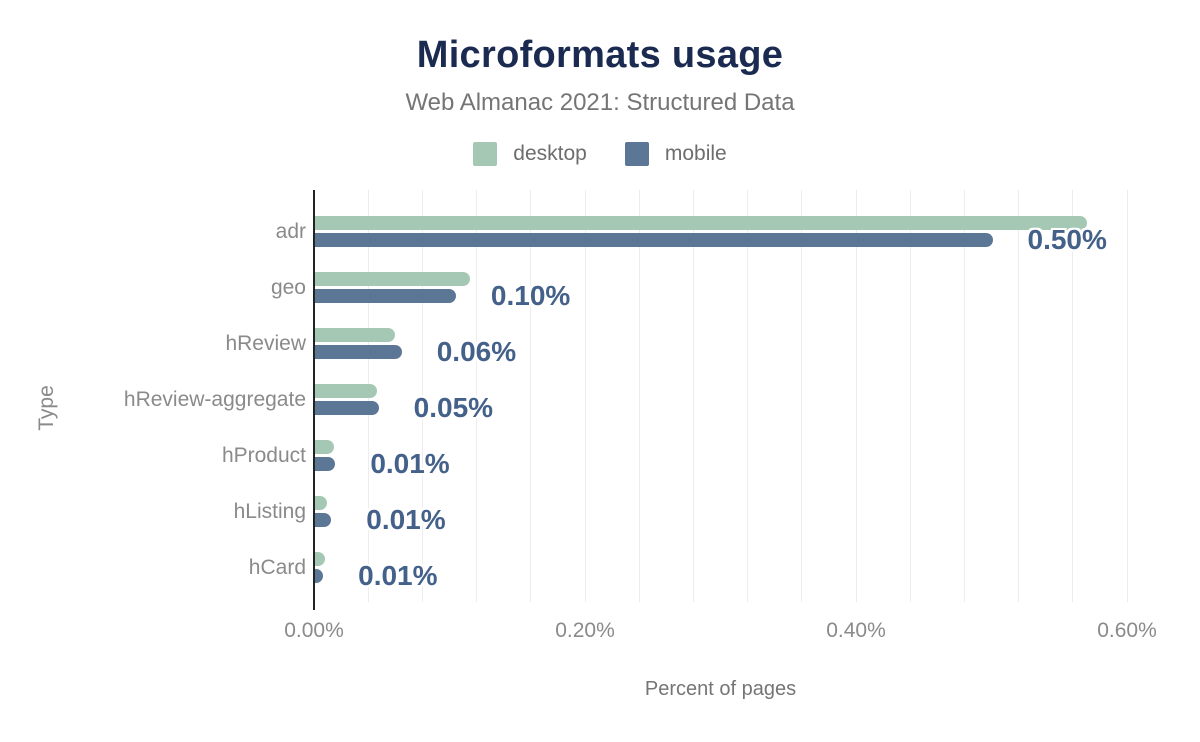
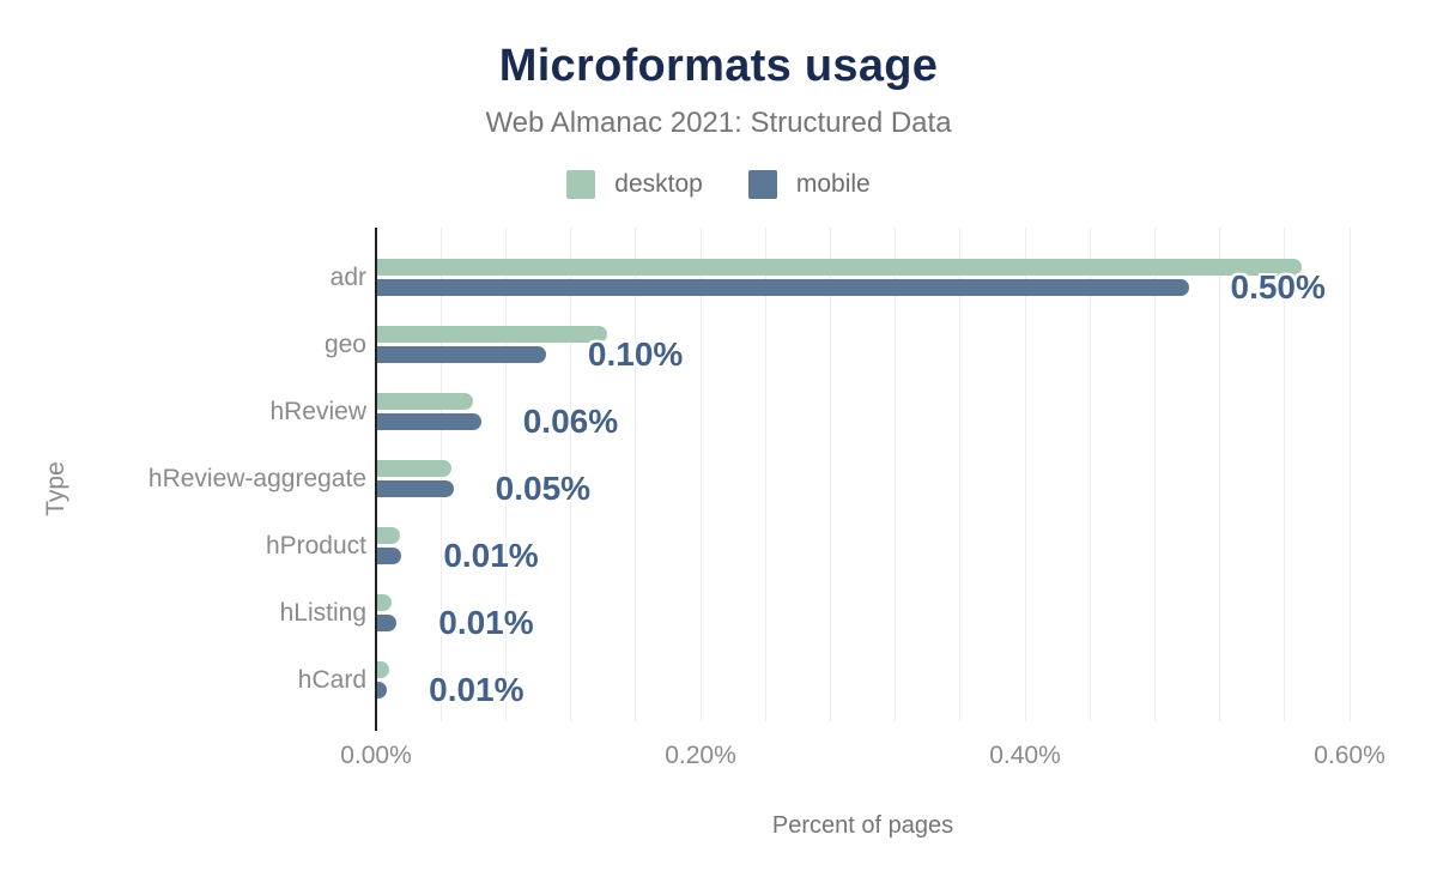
desktop/geo: 0.114% -> 0.142%
